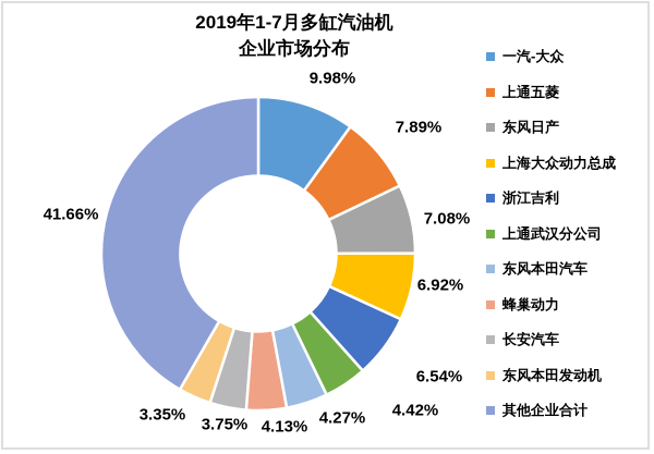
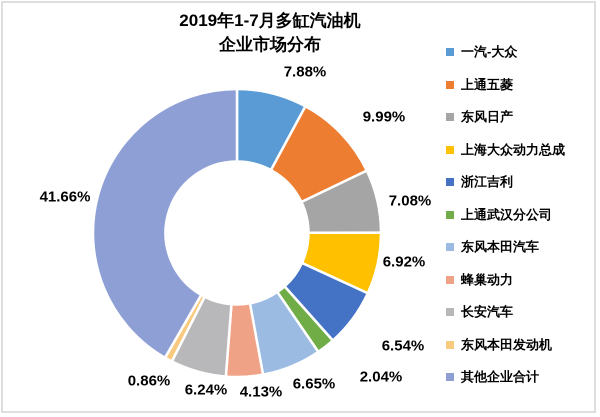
一汽-大众: 9.98% -> 7.88%
上通五菱: 7.89% -> 9.99%
上通武汉分公司: 4.42% -> 2.04%
东风本田汽车: 4.27% -> 6.65%
长安汽车: 3.75% -> 6.24%
东风本田发动机: 3.35% -> 0.86%
